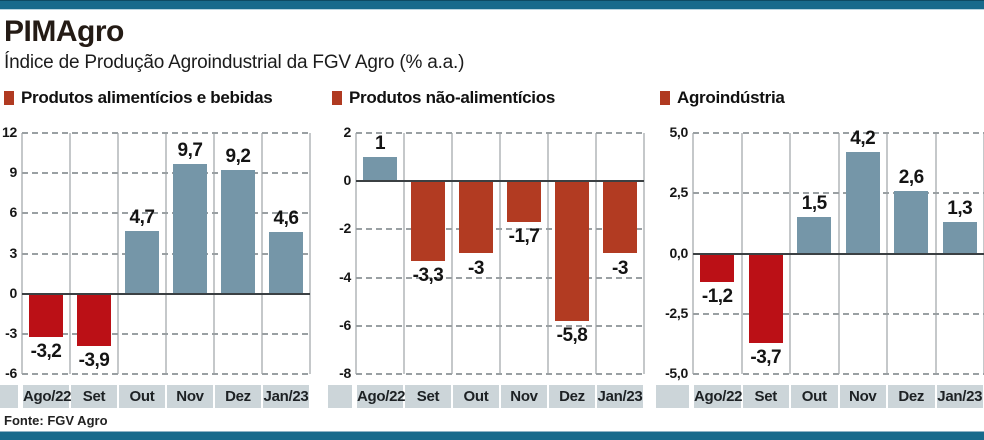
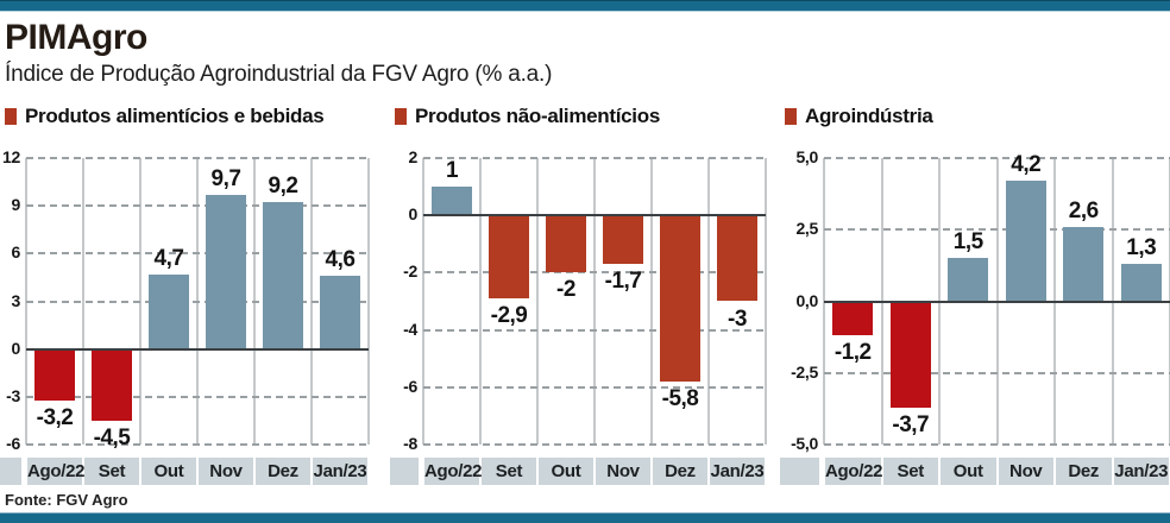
Produtos alimentícios e bebidas/Set: -3,9 -> -4,5
Produtos não-alimentícios/Set: -3,3 -> -2,9
Produtos não-alimentícios/Out: -3 -> -2
